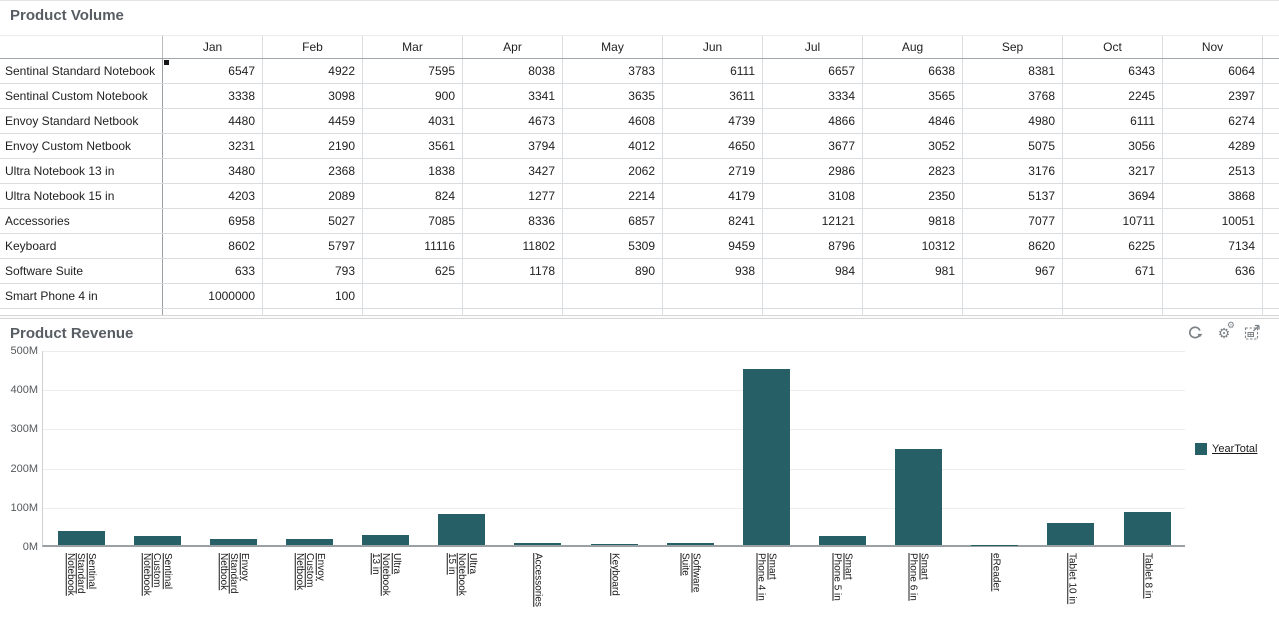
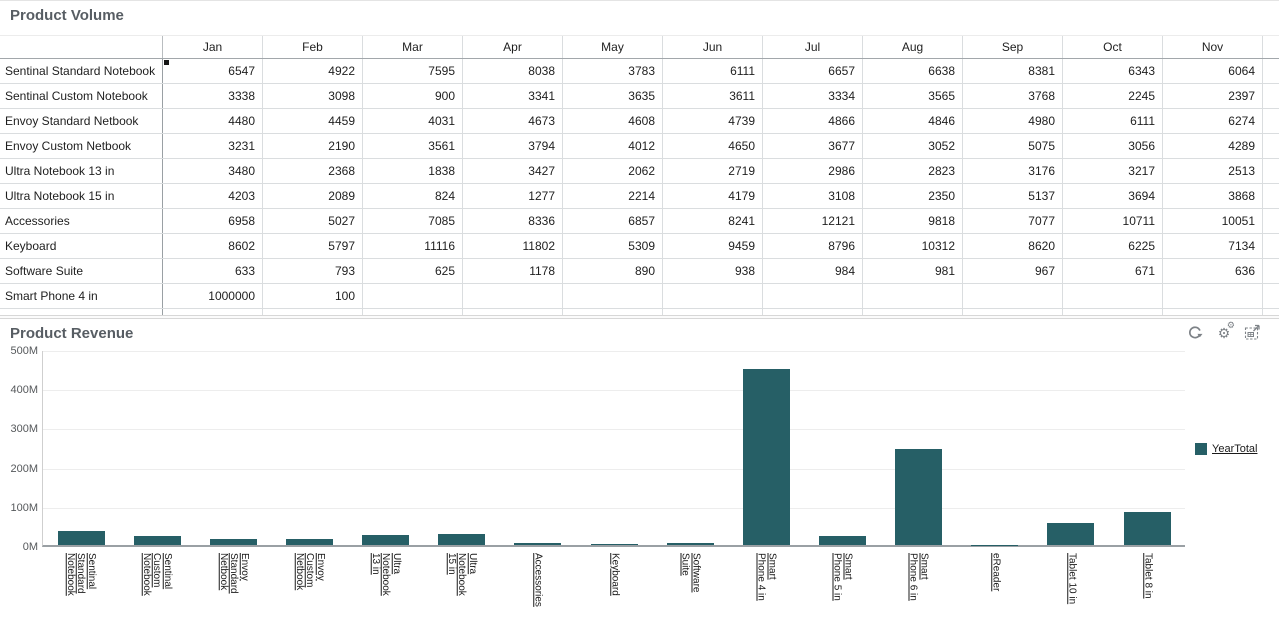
Ultra Notebook 15 in: 80M -> 30M
